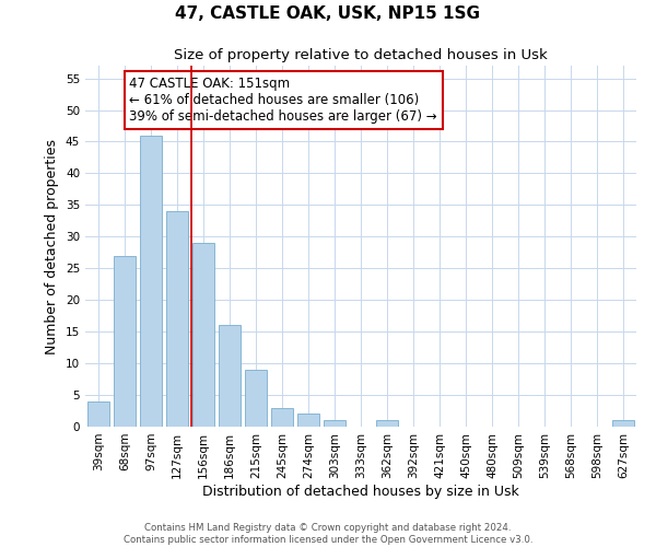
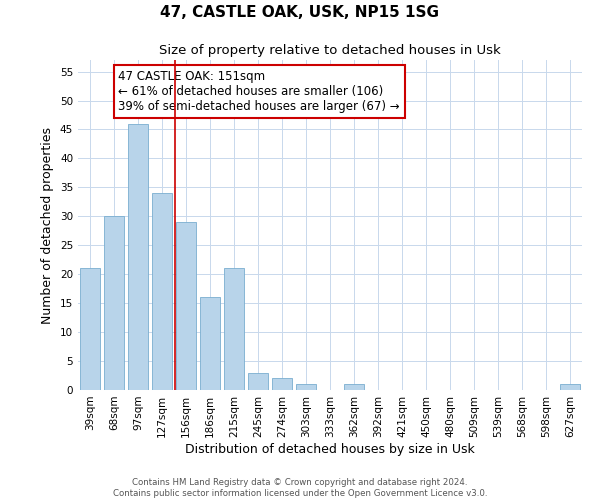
39sqm: 4 -> 21
68sqm: 27 -> 30
215sqm: 9 -> 21
